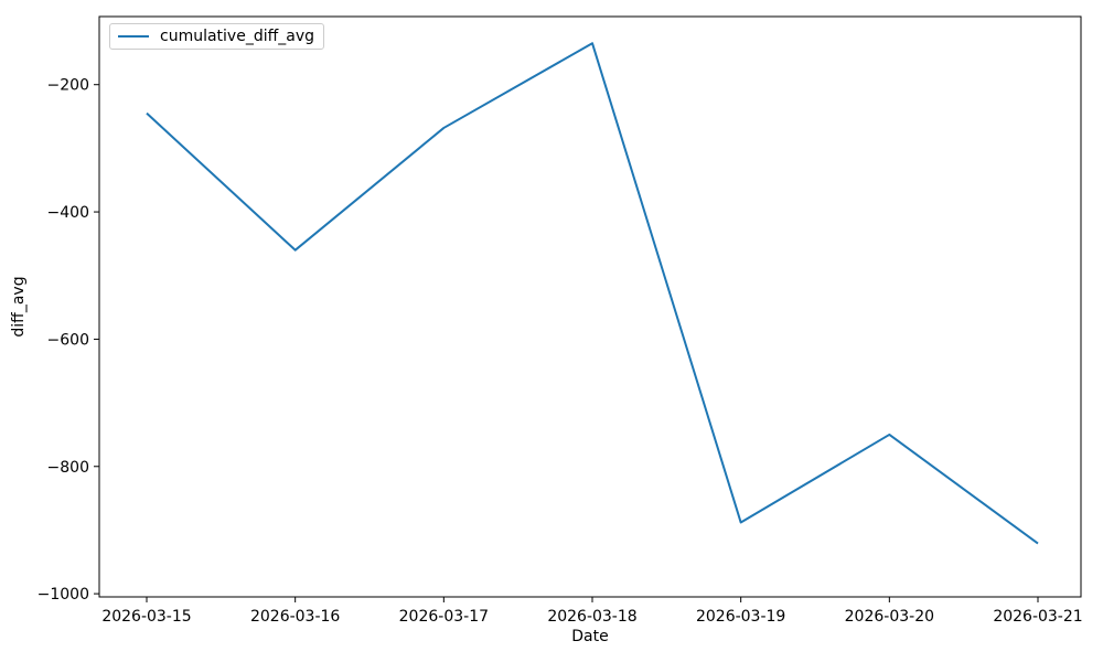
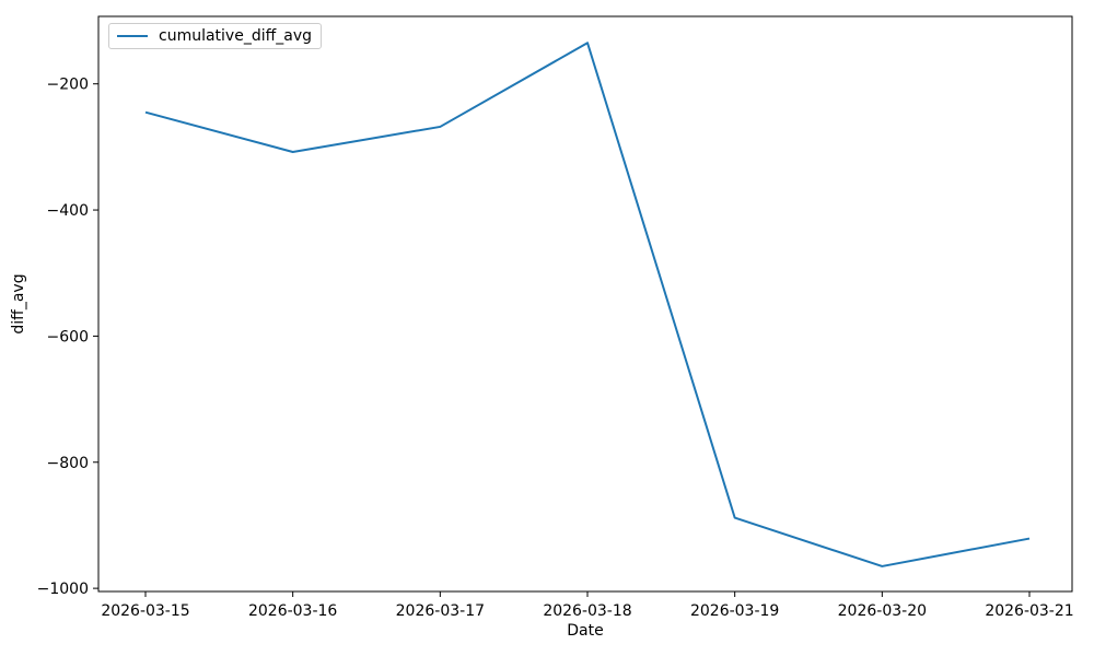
2026-03-16: -460 -> -310
2026-03-20: -750 -> -960
